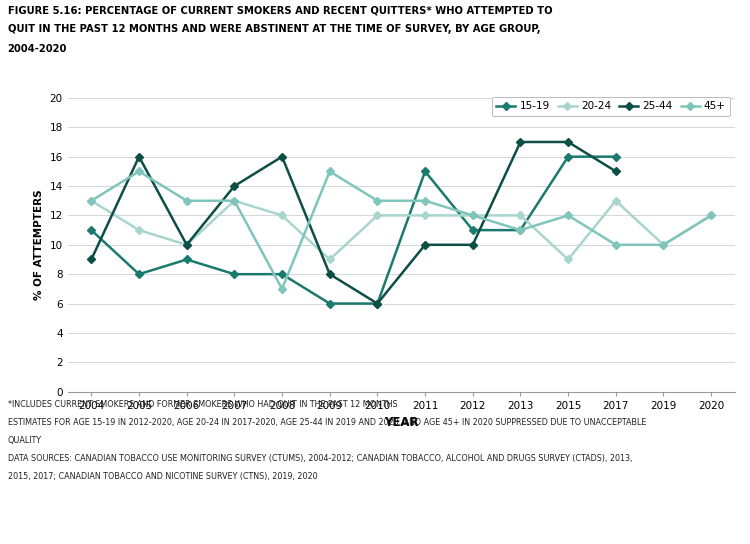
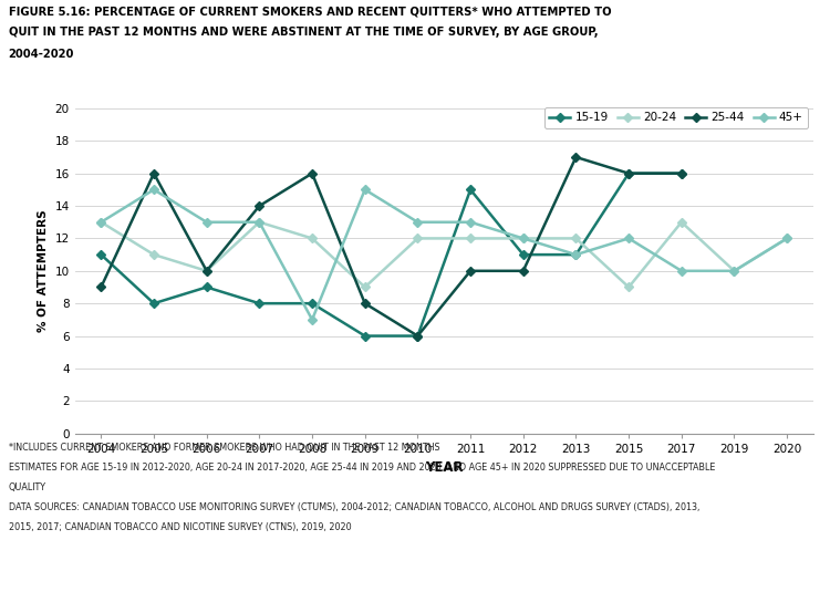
25-44/2015: 17 -> 16
25-44/2017: 15 -> 16
